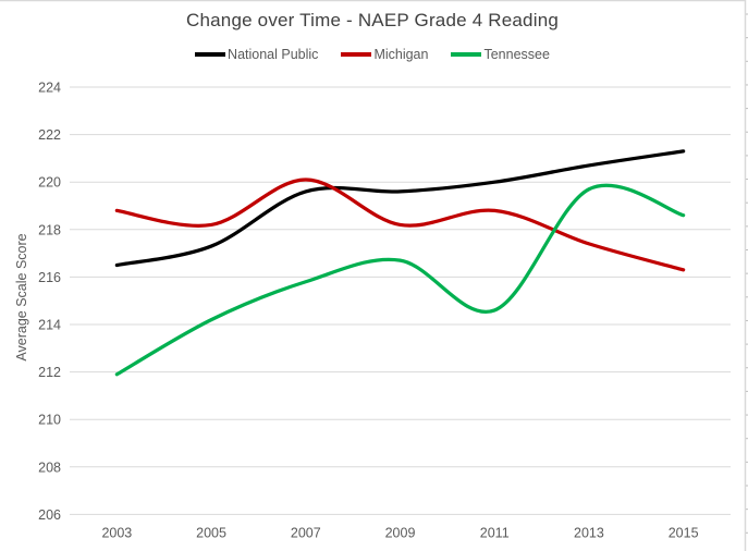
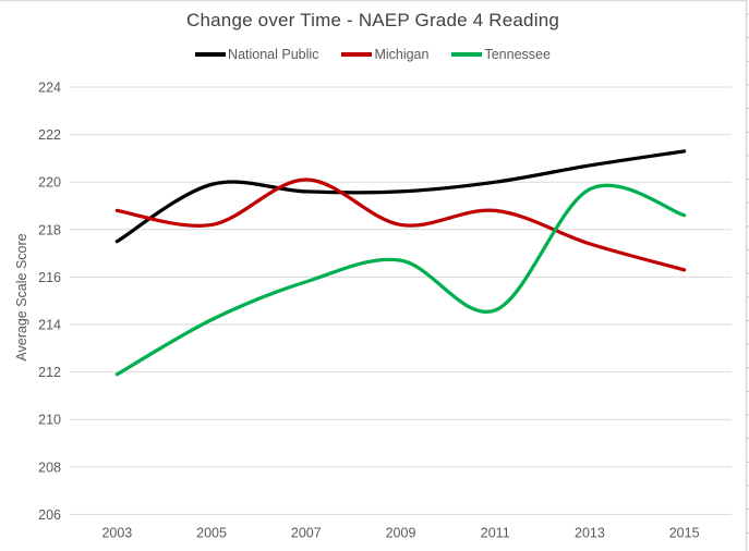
National Public/2003: 216.5 -> 217.5
National Public/2005: 217.3 -> 219.9
